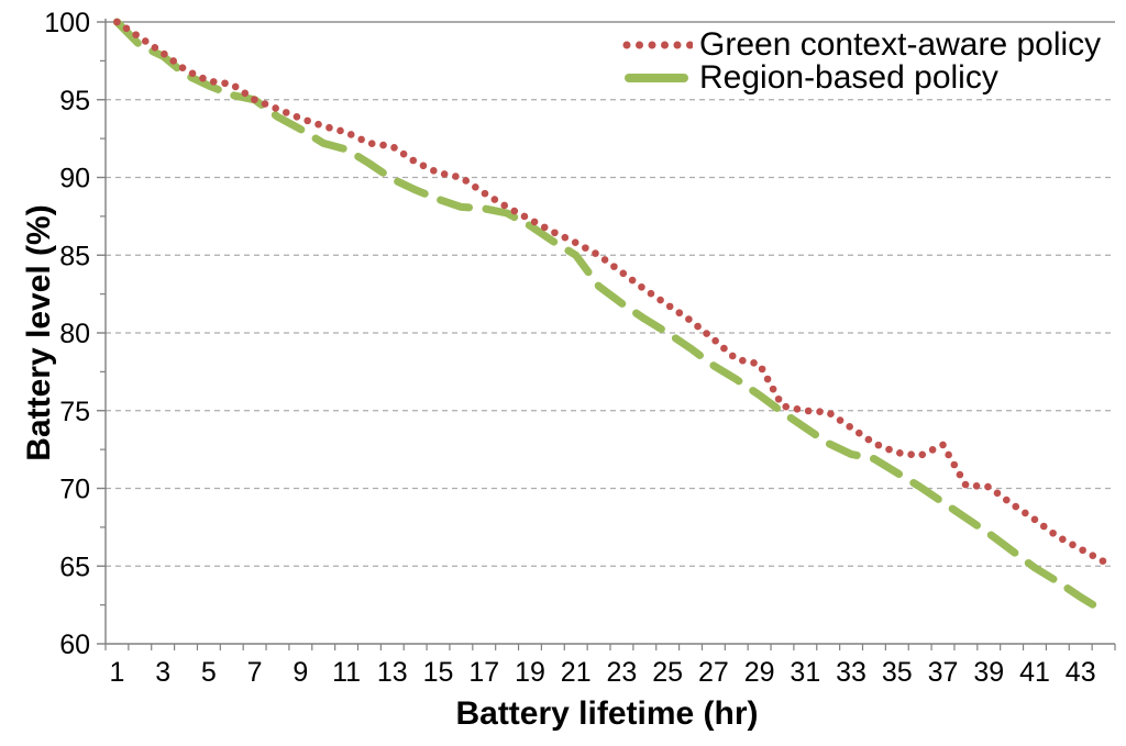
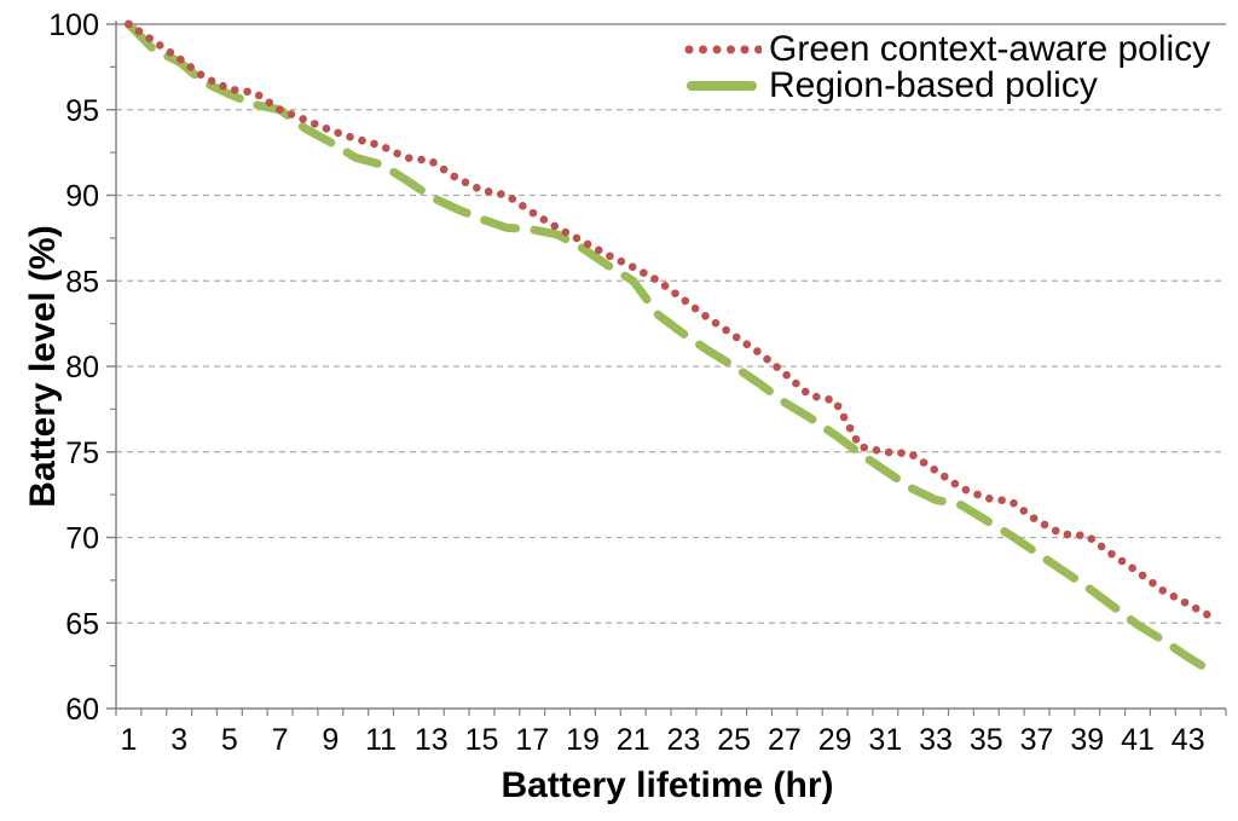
Green context-aware policy/37: 72.8 -> 71.0
